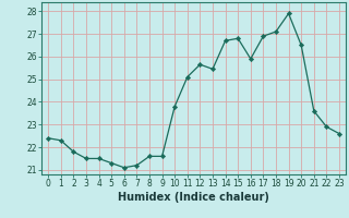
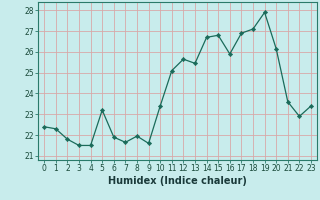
5: 21.30 -> 23.20
6: 21.10 -> 21.90
7: 21.20 -> 21.65
8: 21.60 -> 21.95
10: 23.80 -> 23.40
20: 26.50 -> 26.15
23: 22.60 -> 23.40
